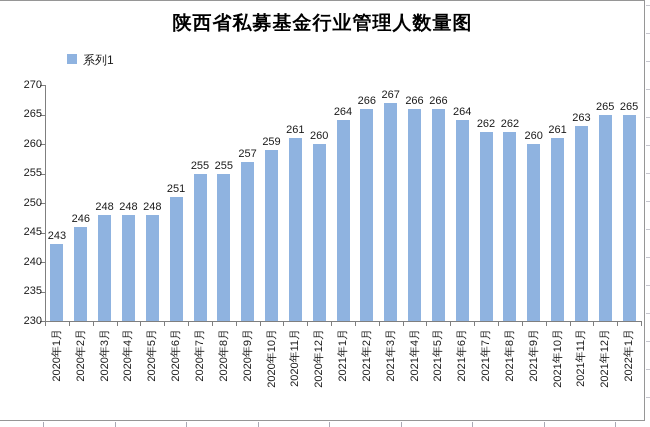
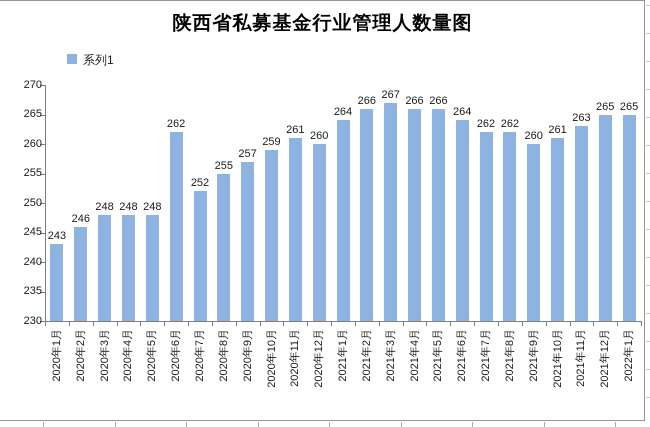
2020年6月: 251 -> 262
2020年7月: 255 -> 252
